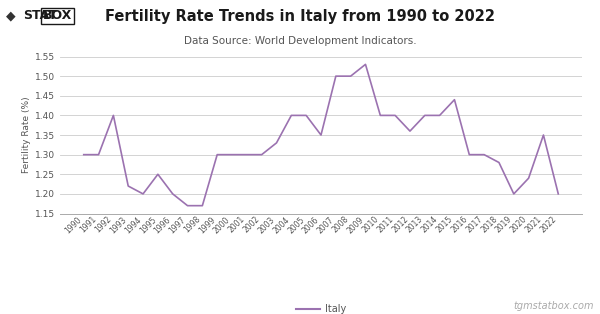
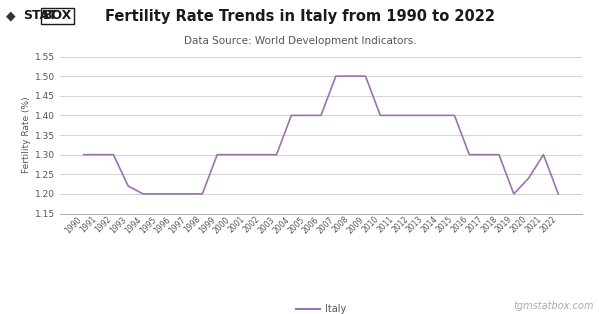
1992: 1.40 -> 1.30
1995: 1.25 -> 1.20
1997: 1.17 -> 1.20
1998: 1.17 -> 1.20
2003: 1.33 -> 1.30
2006: 1.35 -> 1.40
2009: 1.53 -> 1.50
2012: 1.36 -> 1.40
2015: 1.44 -> 1.40
2018: 1.28 -> 1.30
2021: 1.35 -> 1.30
